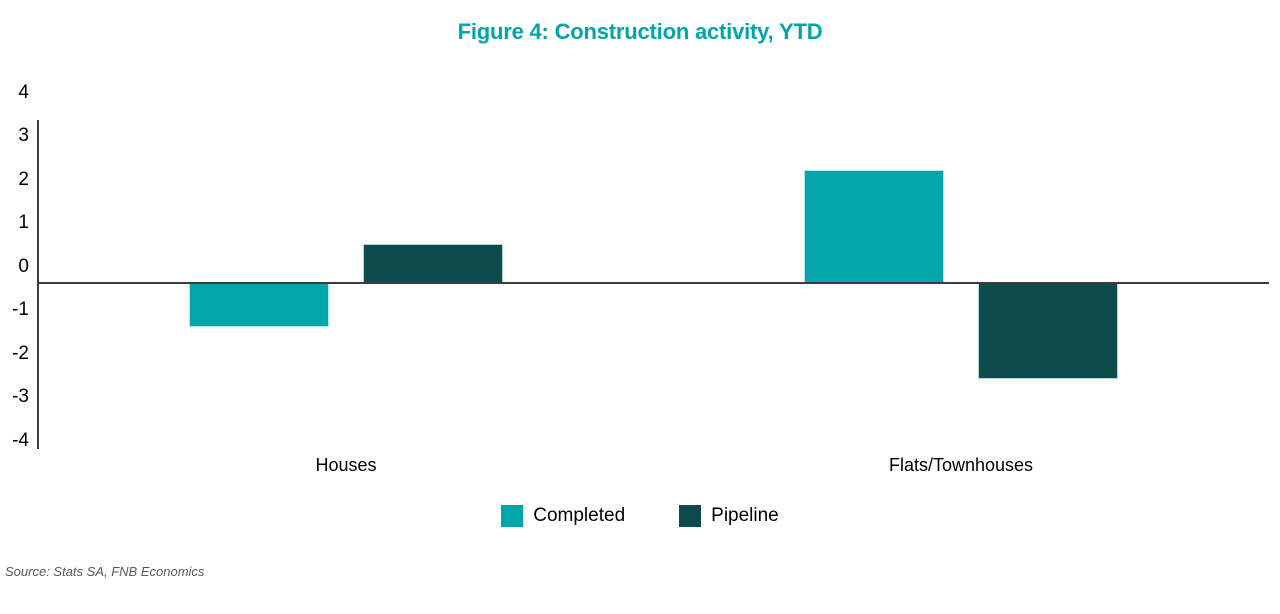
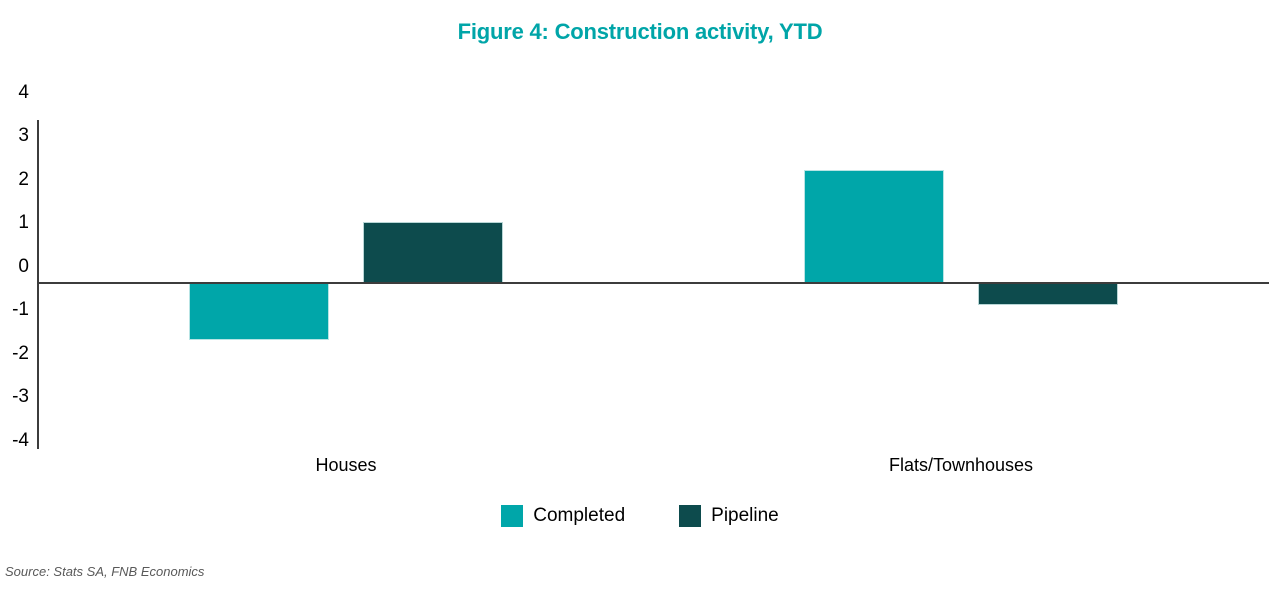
Completed/Houses: -1.0 -> -1.3
Pipeline/Houses: 0.9 -> 1.4
Pipeline/Flats/Townhouses: -2.2 -> -0.5
